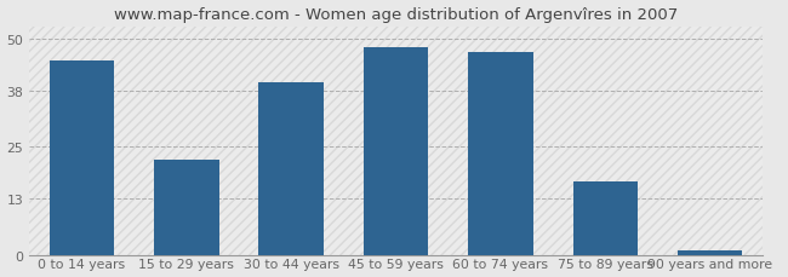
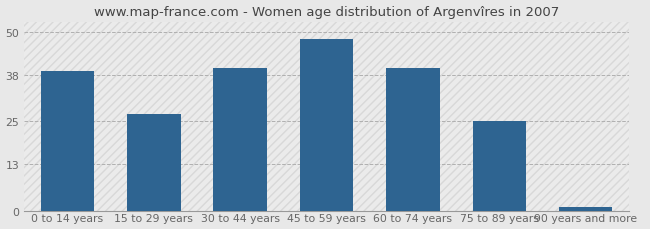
0 to 14 years: 45 -> 39
15 to 29 years: 22 -> 27
60 to 74 years: 47 -> 40
75 to 89 years: 17 -> 25
